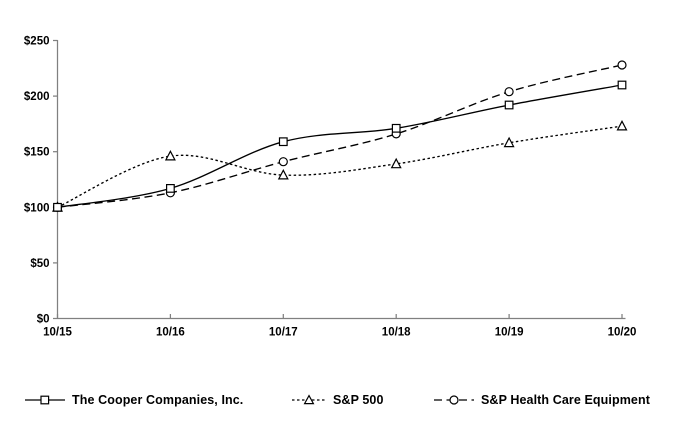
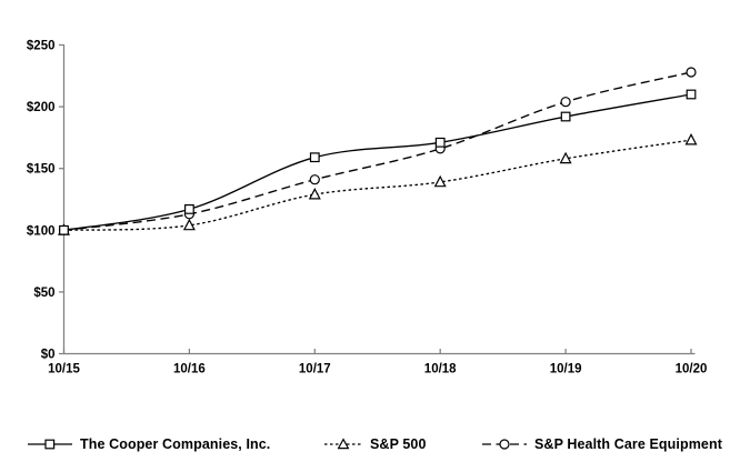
S&P 500/10/16: $146 -> $104
